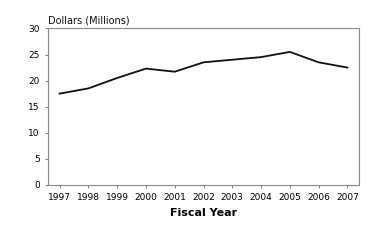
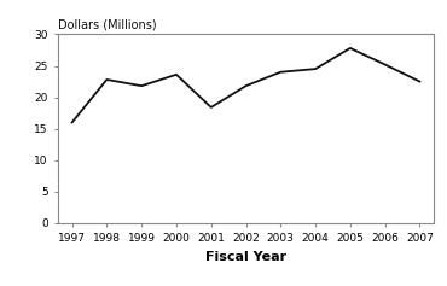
1997: 17.5 -> 16.0
1998: 18.5 -> 22.8
1999: 20.5 -> 21.8
2000: 22.3 -> 23.6
2001: 21.7 -> 18.4
2002: 23.5 -> 21.8
2005: 25.5 -> 27.8
2006: 23.5 -> 25.2
